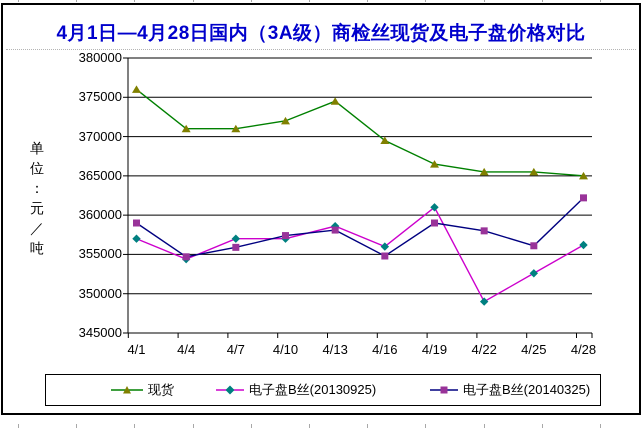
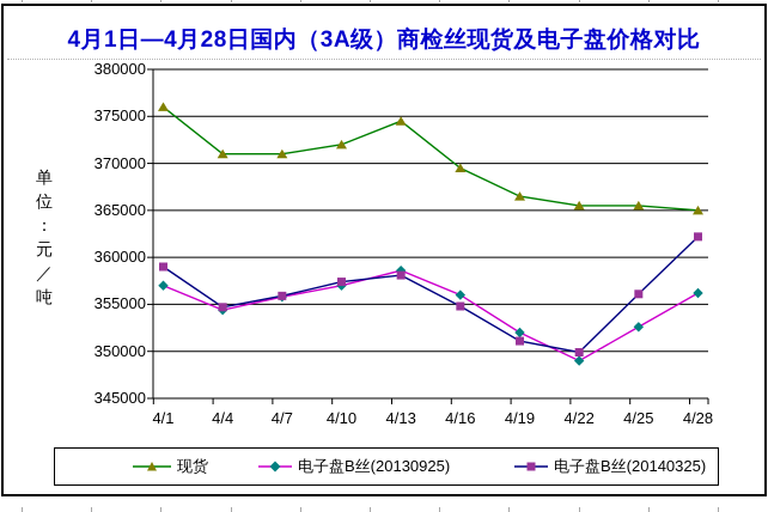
电子盘B丝(20130925)/4/7: 357000 -> 356000
电子盘B丝(20130925)/4/19: 361000 -> 352000
电子盘B丝(20140325)/4/19: 359000 -> 351000
电子盘B丝(20140325)/4/22: 358000 -> 350000
